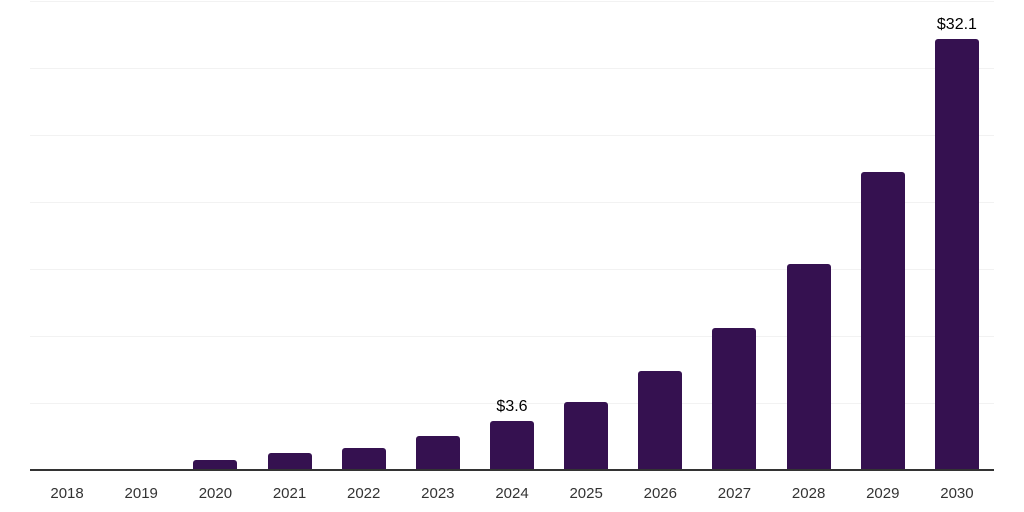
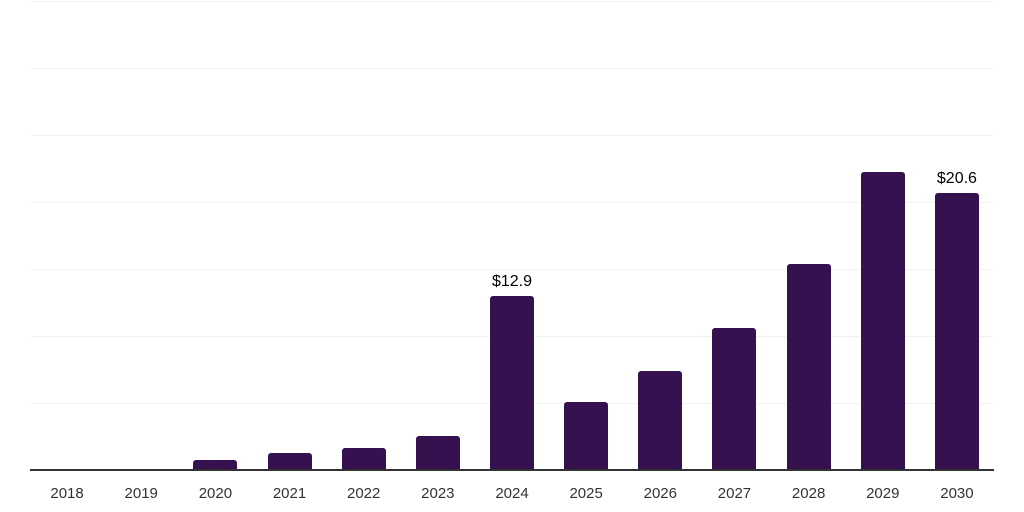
2024: $3.6 -> $12.9
2030: $32.1 -> $20.6
